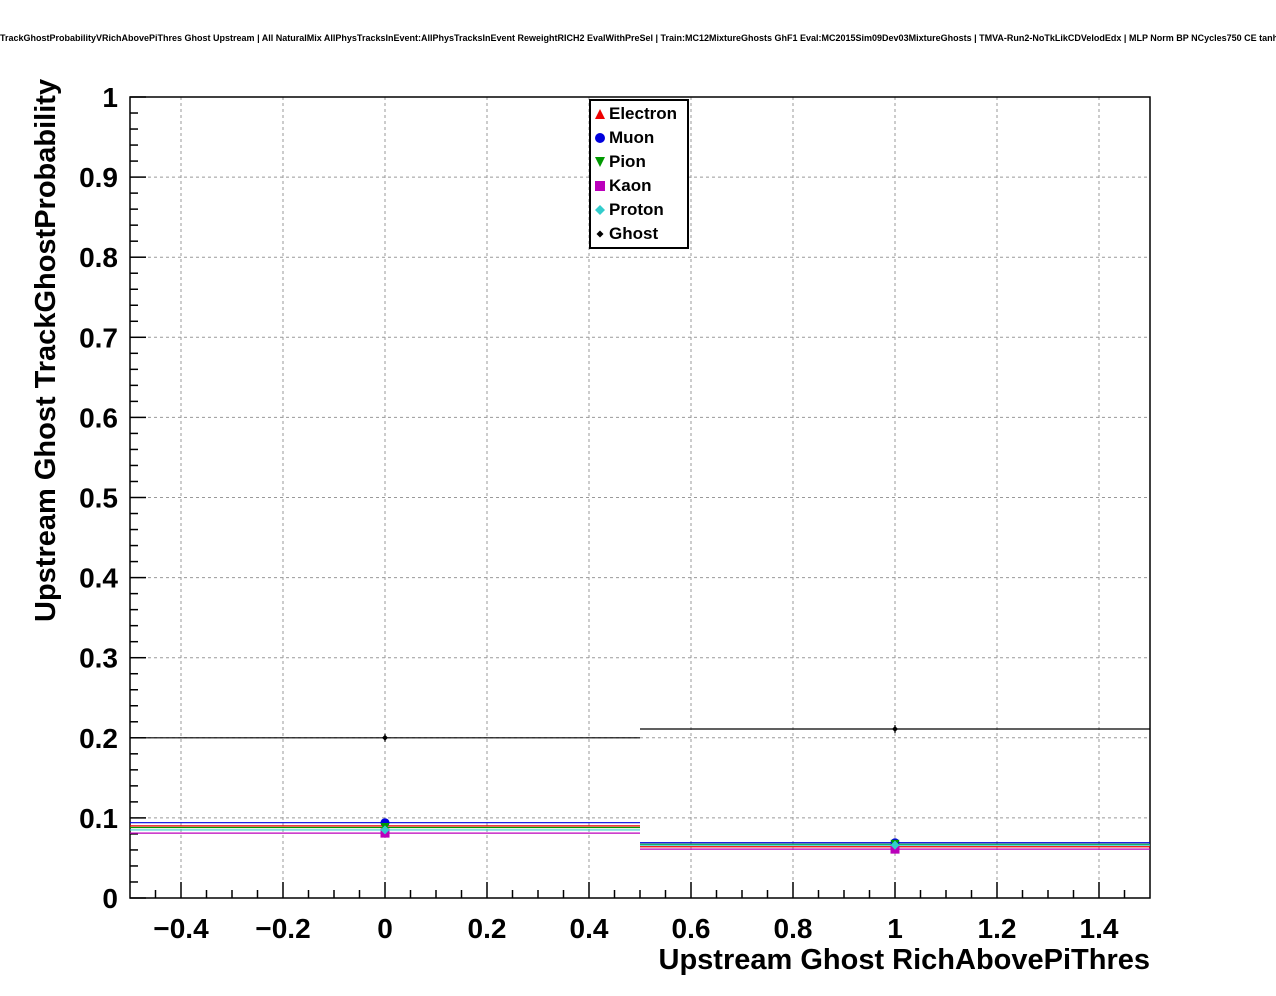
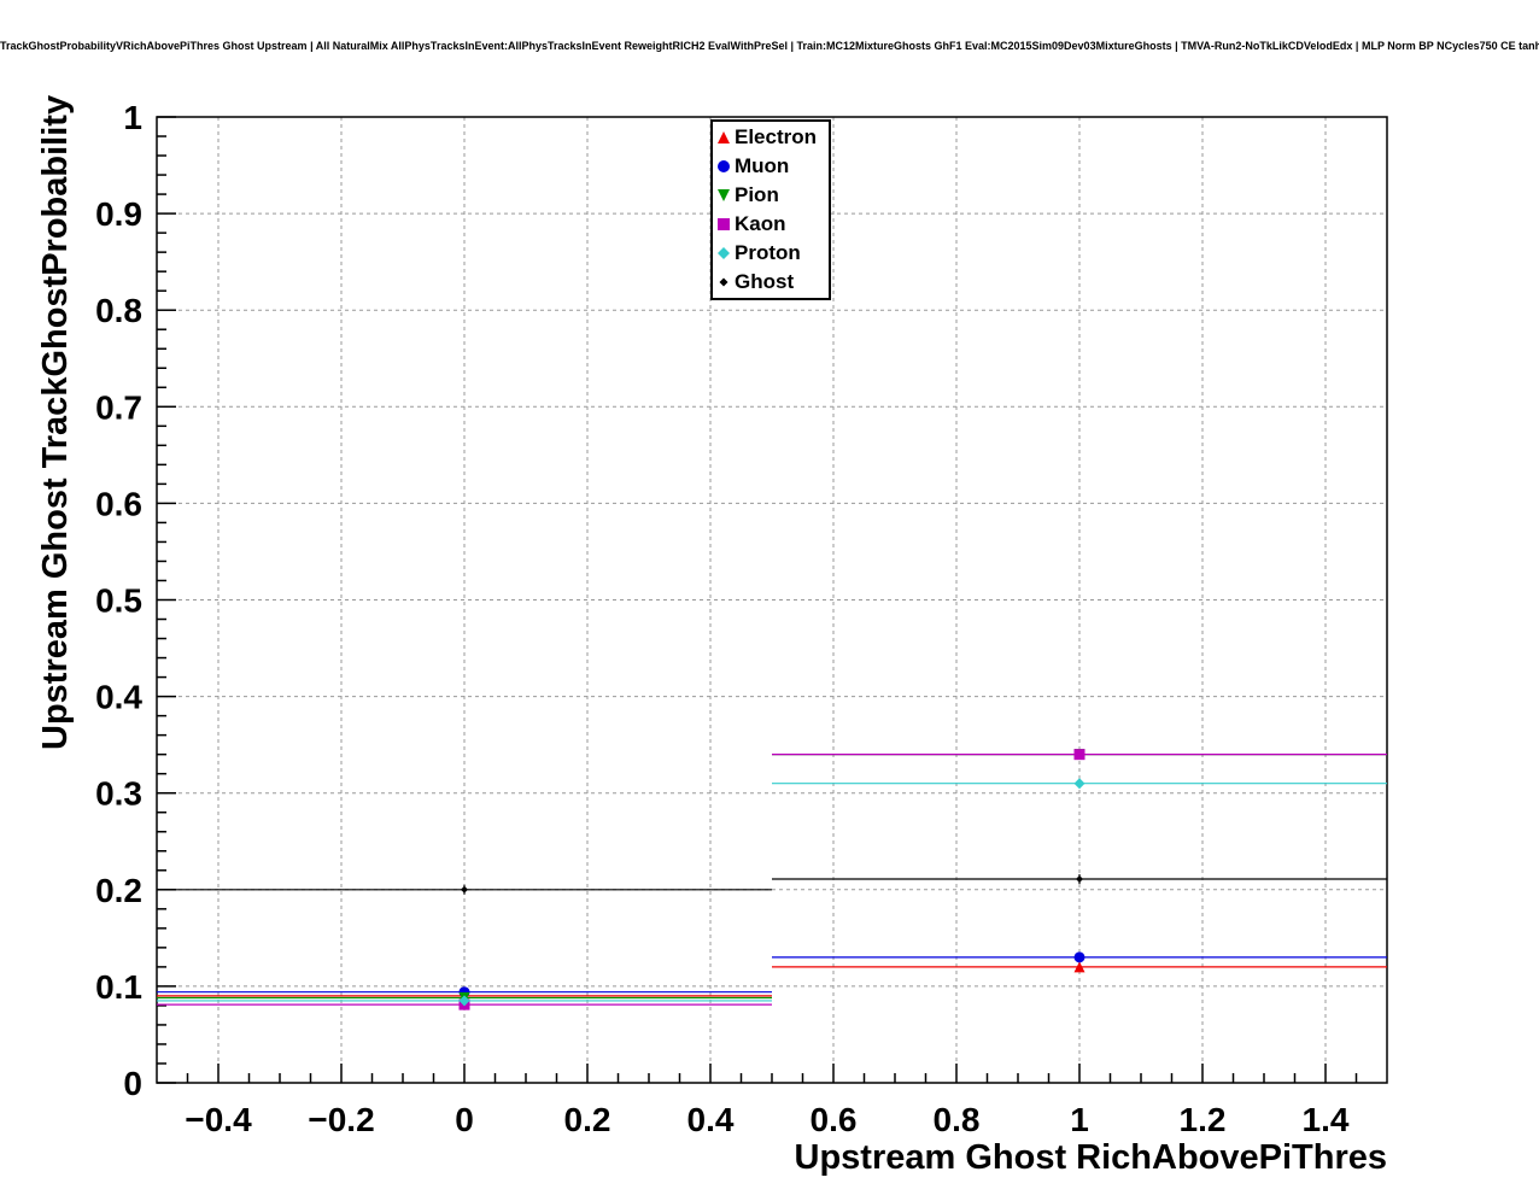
Electron/1: 0.06 -> 0.12
Muon/1: 0.07 -> 0.13
Pion/1: 0.07 -> 0.34
Kaon/1: 0.06 -> 0.34
Proton/1: 0.07 -> 0.31
